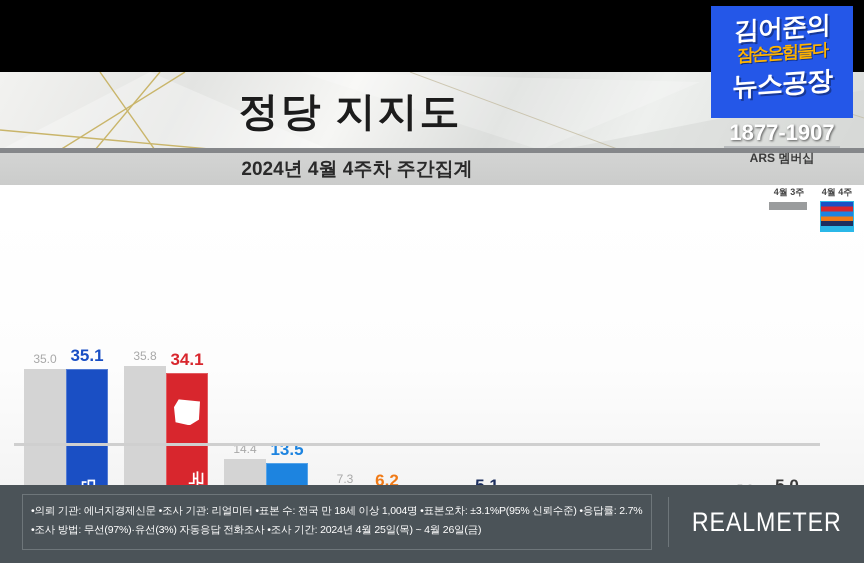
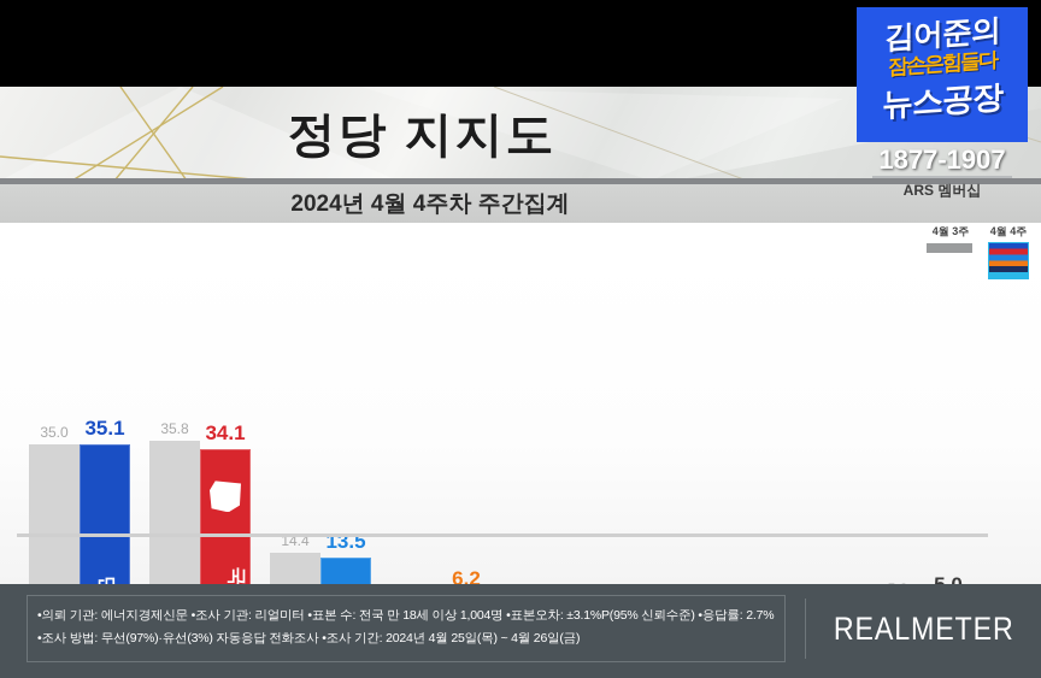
4월 3주/개혁신당: 7.3 -> 4.8
4월 4주/새로운미래: 5.1 -> 1.8
